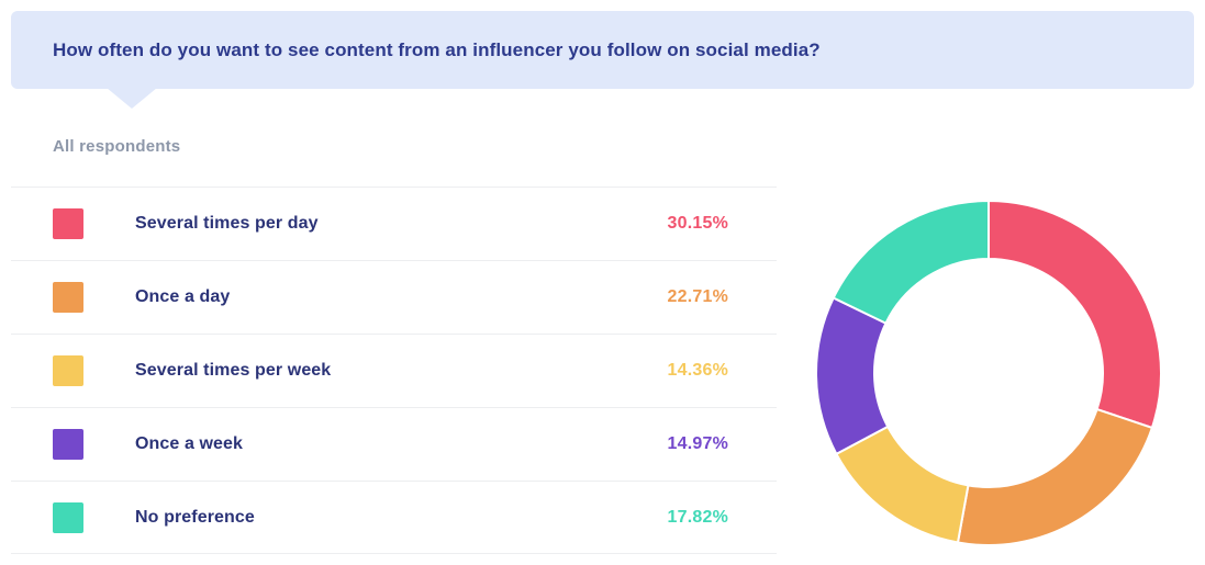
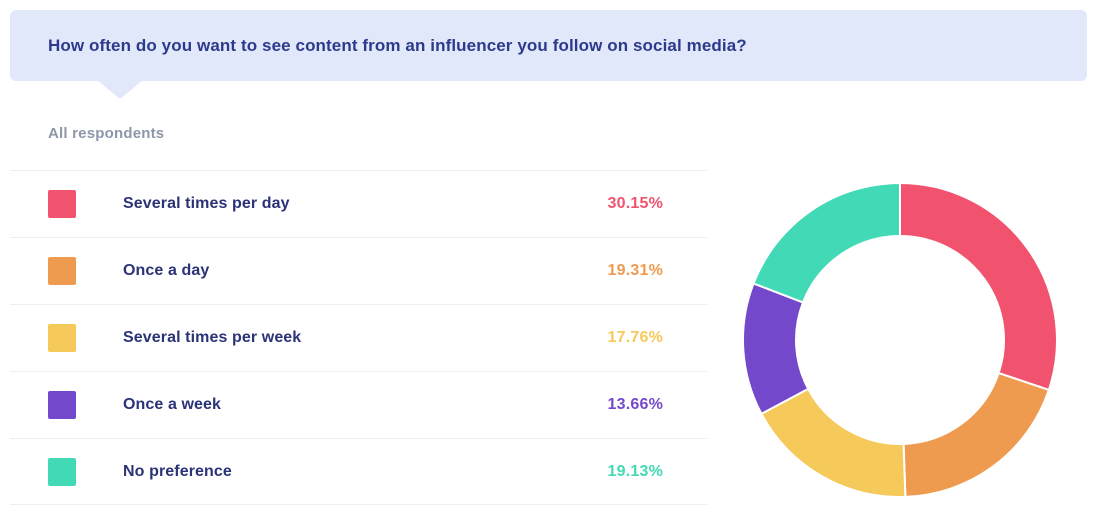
Once a day: 22.71% -> 19.31%
Several times per week: 14.36% -> 17.76%
Once a week: 14.97% -> 13.66%
No preference: 17.82% -> 19.13%
